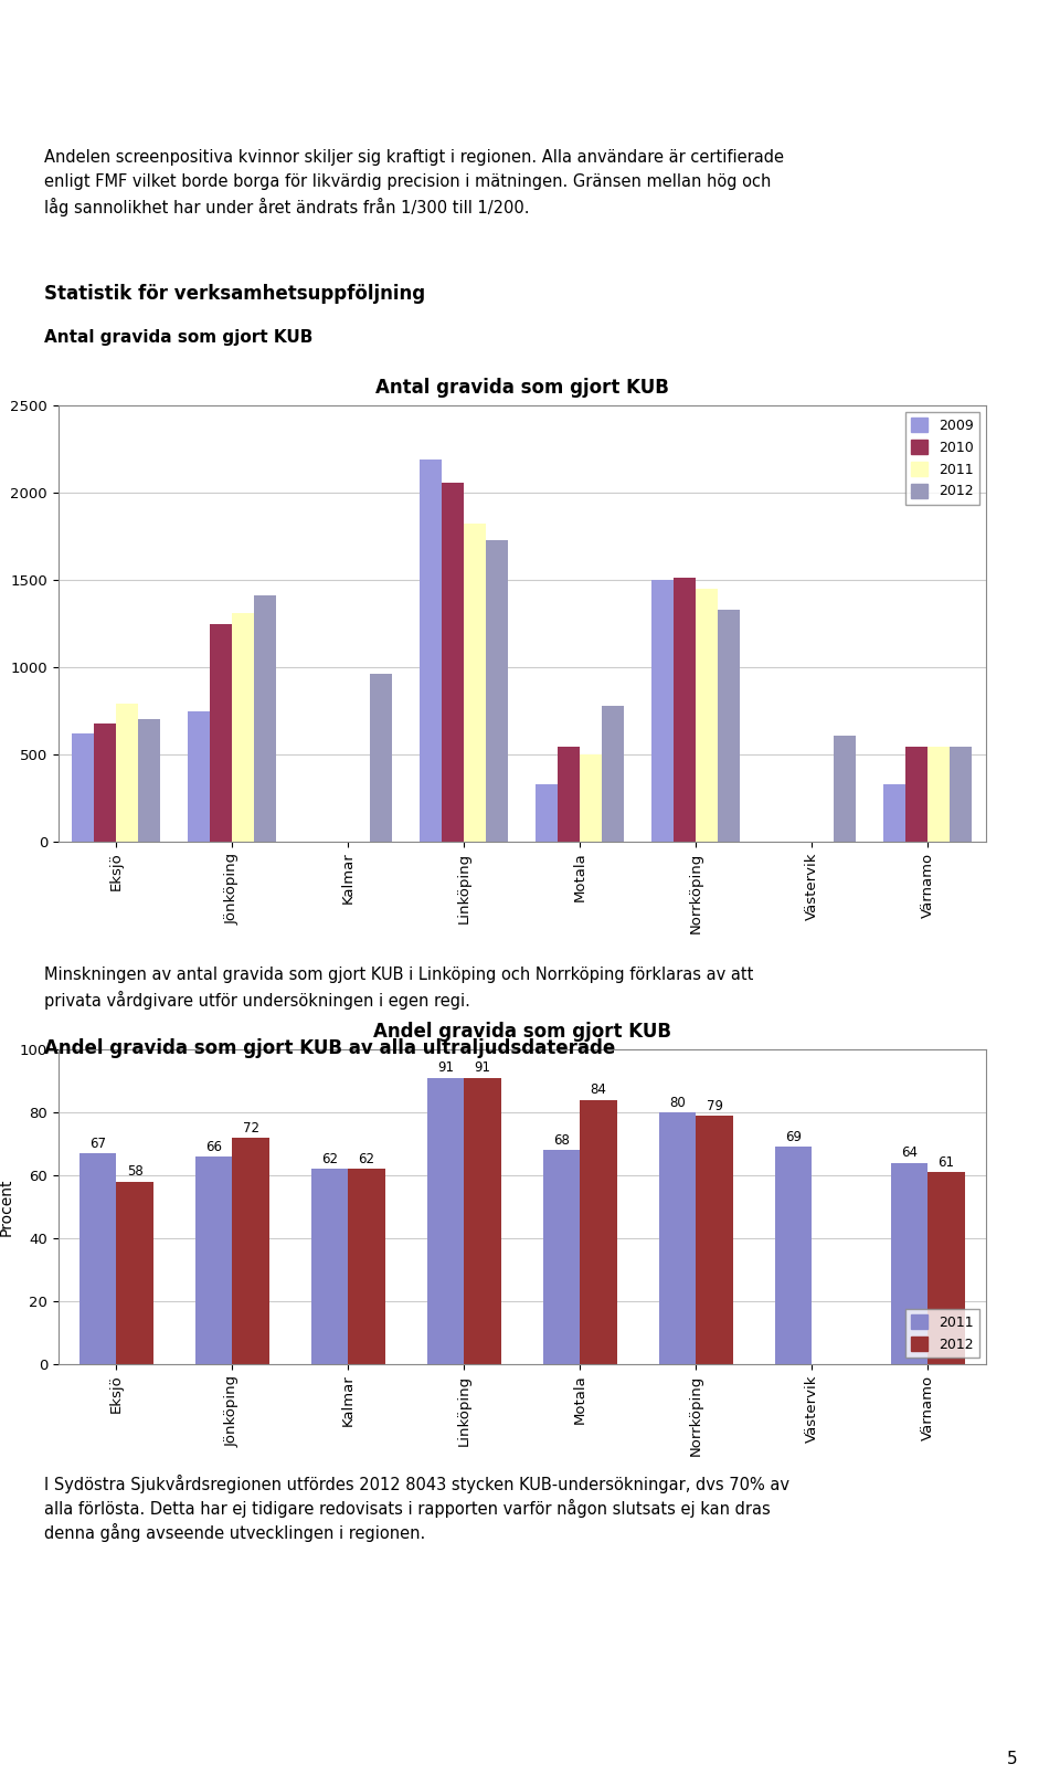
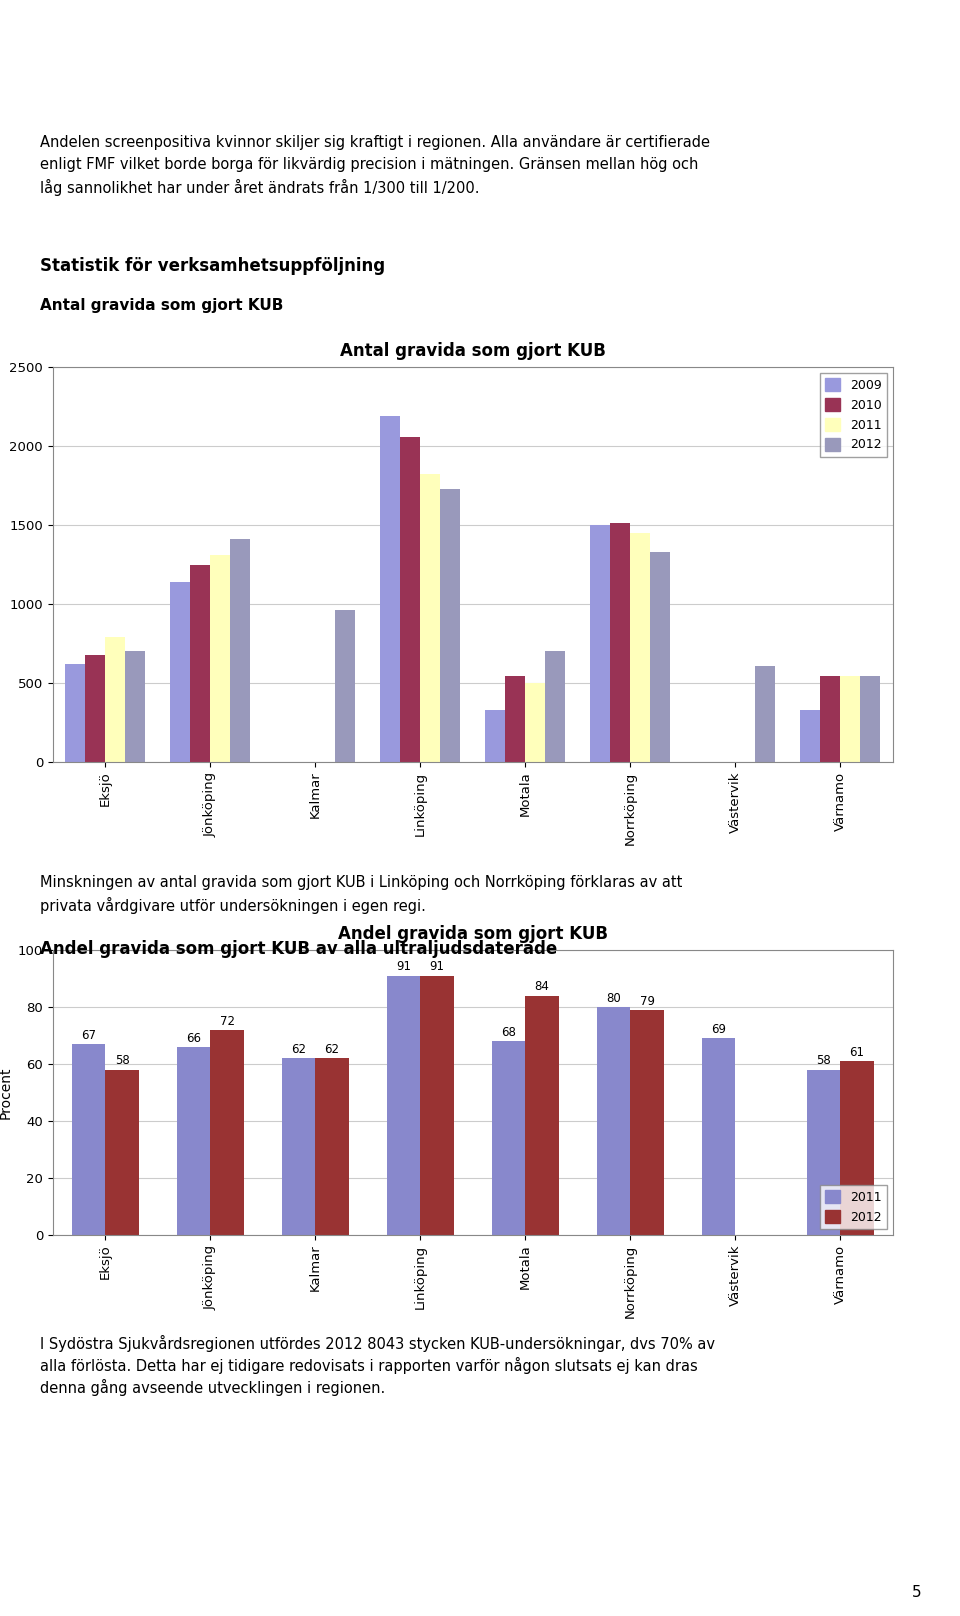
Antal gravida som gjort KUB/2009/Jönköping: 750 -> 1140
Antal gravida som gjort KUB/2012/Motala: 780 -> 700
Andel gravida som gjort KUB/2011/Värnamo: 64 -> 58
